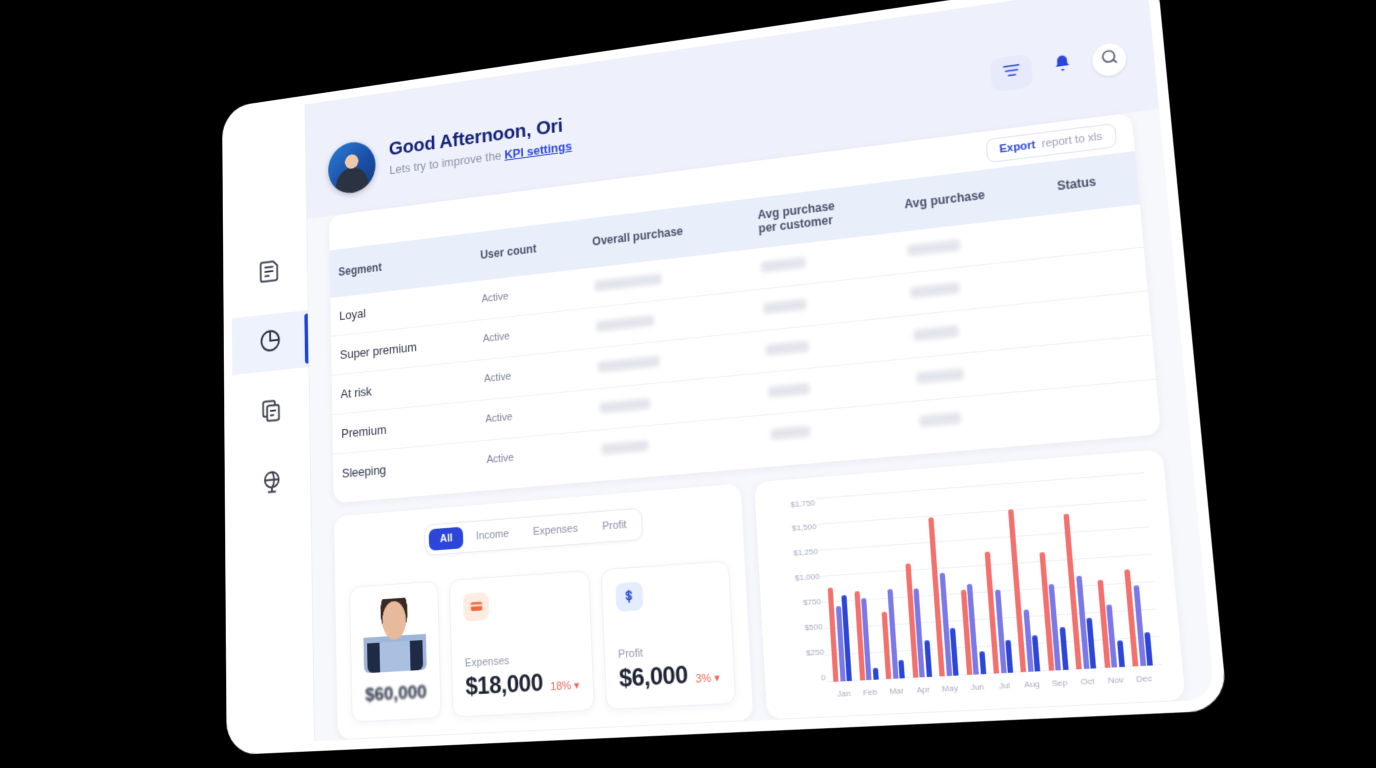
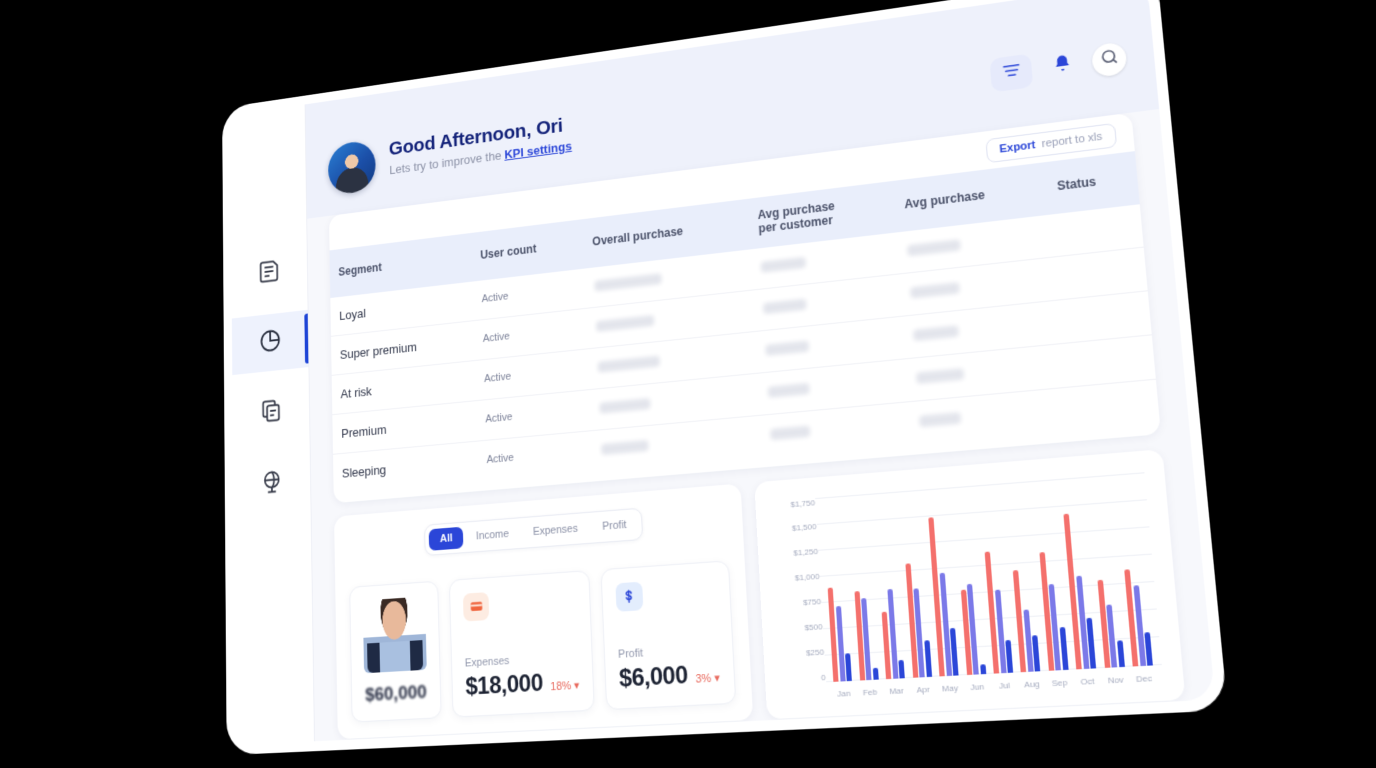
Profit/Jan: $800 -> $200
Profit/Jun: $200 -> $100
Income/Aug: $1500 -> $900
